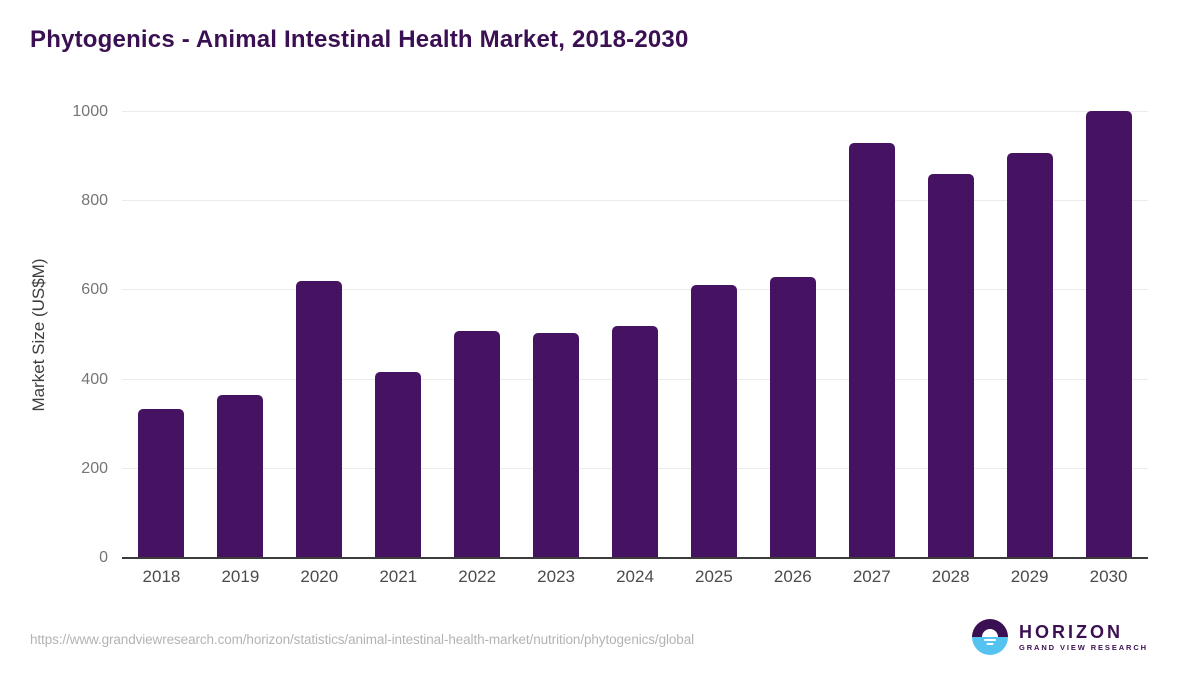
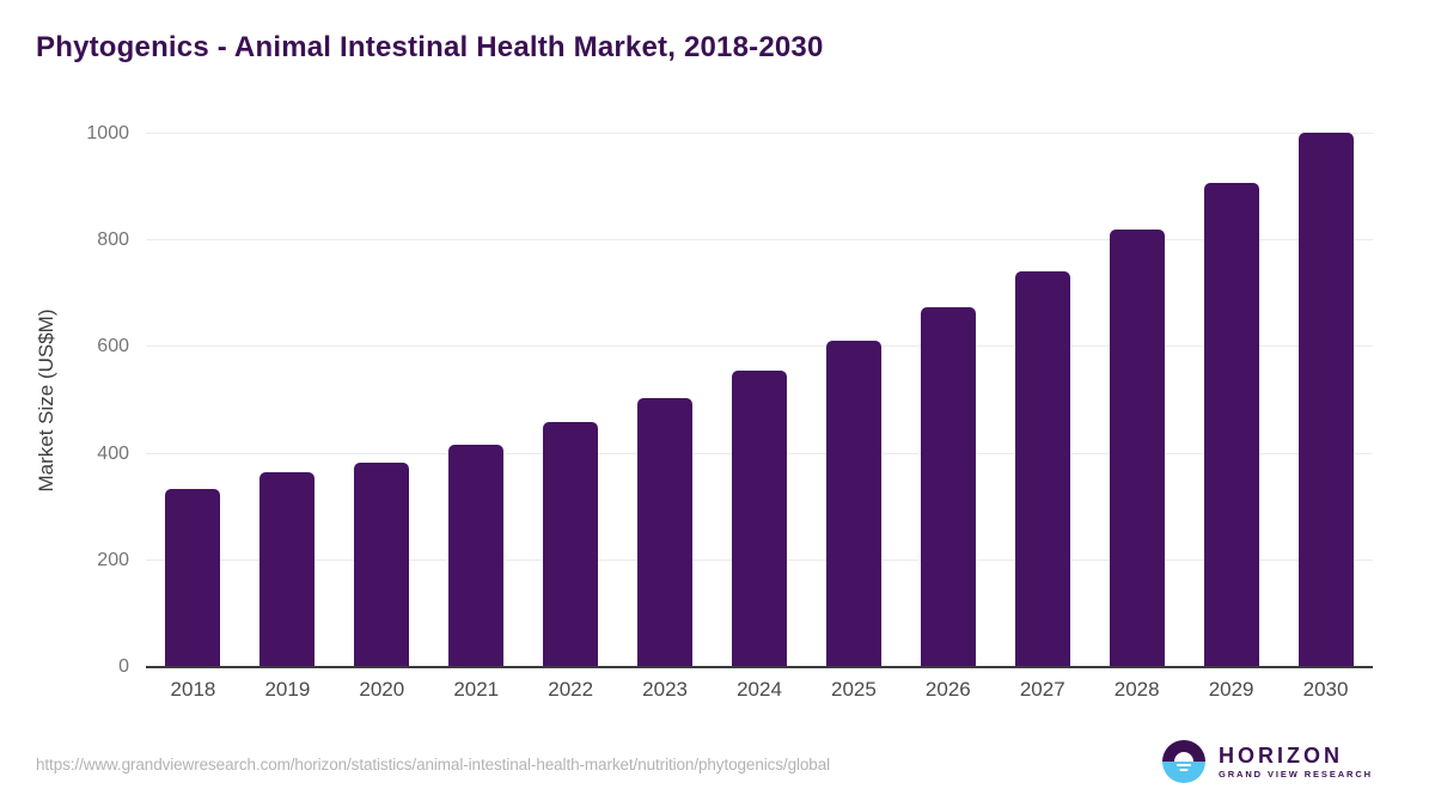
2020: 620 -> 380
2022: 510 -> 460
2024: 520 -> 560
2026: 630 -> 670
2027: 930 -> 740
2028: 860 -> 820
